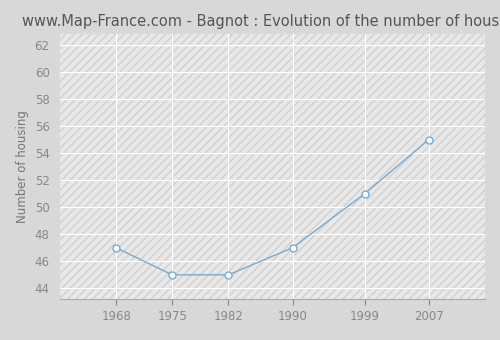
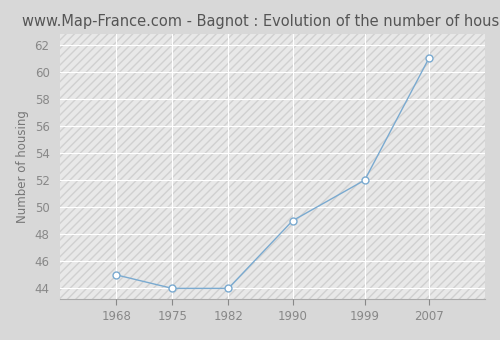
1968: 47 -> 45
1975: 45 -> 44
1982: 45 -> 44
1990: 47 -> 49
1999: 51 -> 52
2007: 55 -> 61
